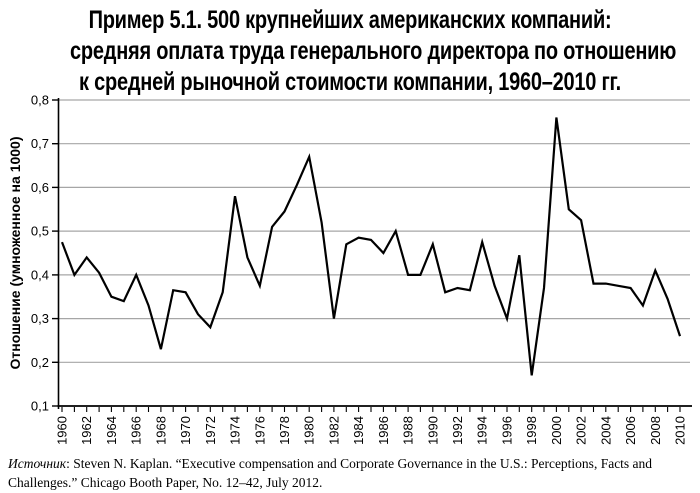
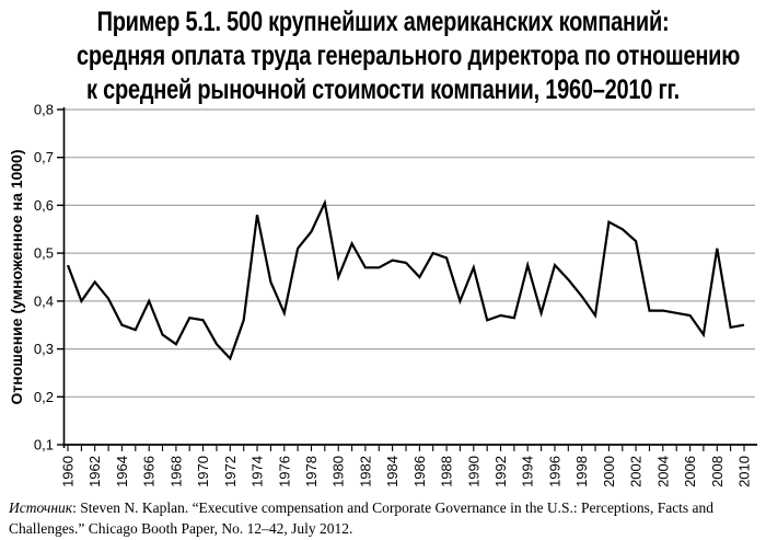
1968: 0,23 -> 0,31
1980: 0,67 -> 0,45
1982: 0,30 -> 0,47
1988: 0,40 -> 0,49
1996: 0,30 -> 0,47
1998: 0,17 -> 0,41
2000: 0,76 -> 0,56
2008: 0,41 -> 0,51
2010: 0,26 -> 0,35
